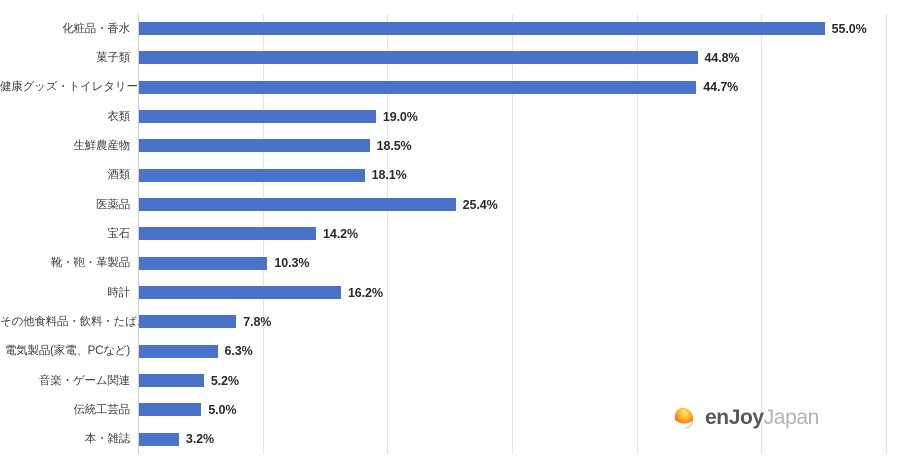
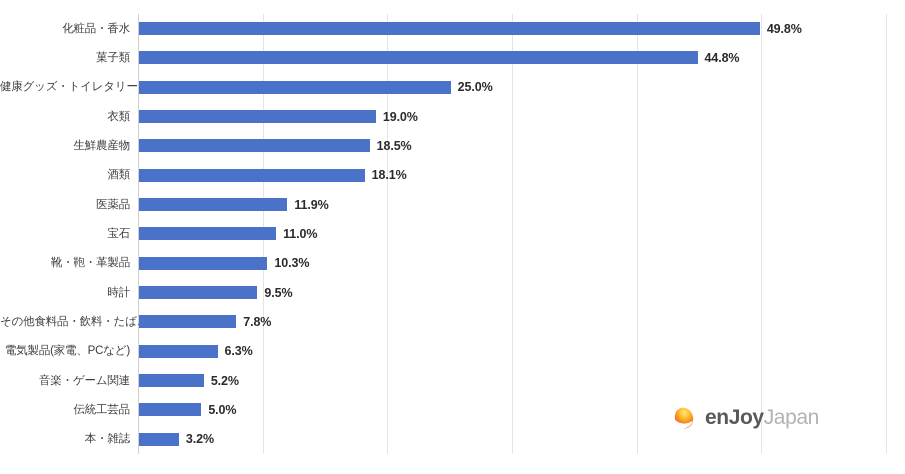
化粧品・香水: 55.0% -> 49.8%
健康グッズ・トイレタリー: 44.7% -> 25.0%
医薬品: 25.4% -> 11.9%
宝石: 14.2% -> 11.0%
時計: 16.2% -> 9.5%
